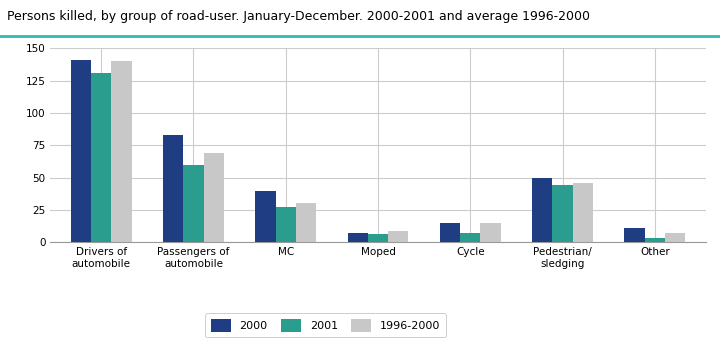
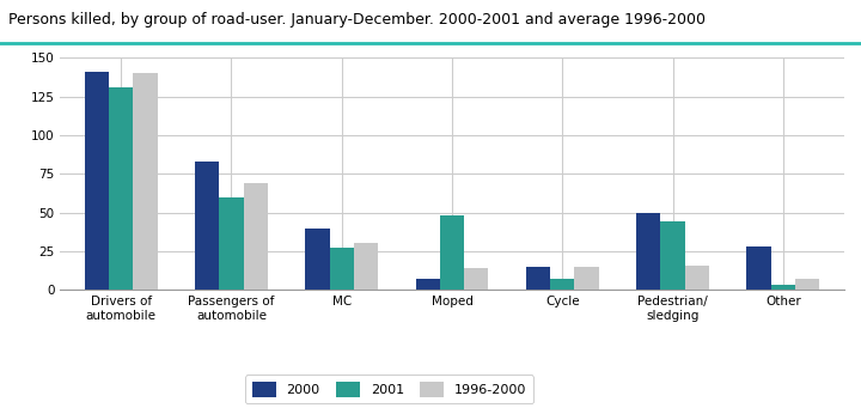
2001/Moped: 6 -> 48
1996-2000/Moped: 9 -> 14
1996-2000/Pedestrian/ sledging: 46 -> 16
2000/Other: 11 -> 28
